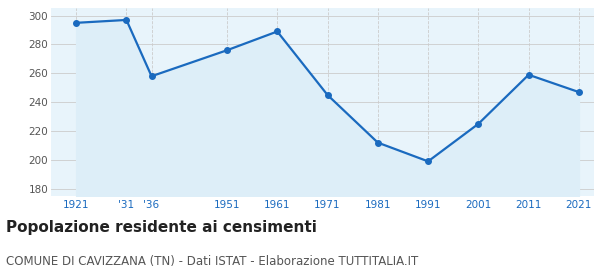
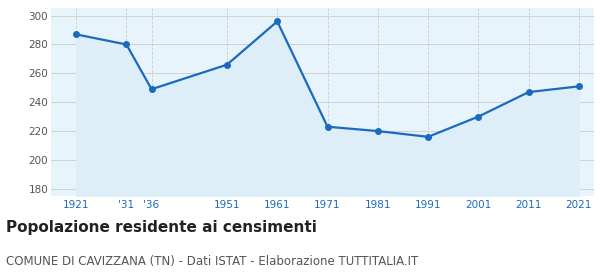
1921: 295 -> 287
'31: 297 -> 280
'36: 258 -> 249
1951: 276 -> 266
1961: 289 -> 296
1971: 245 -> 223
1981: 212 -> 220
1991: 199 -> 216
2001: 225 -> 230
2011: 259 -> 247
2021: 247 -> 251
